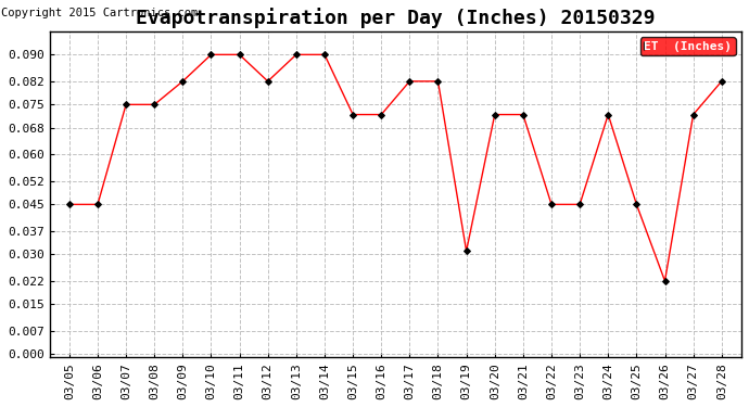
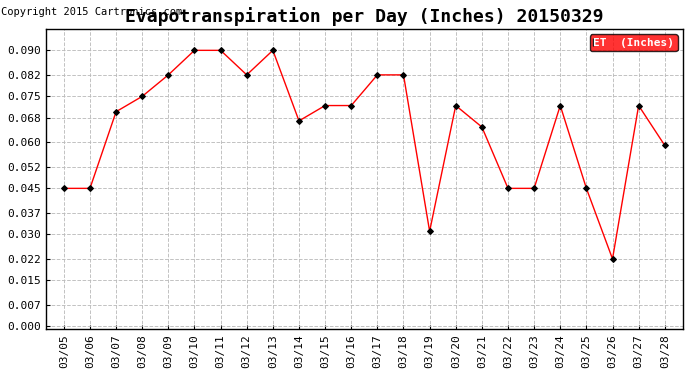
03/07: 0.075 -> 0.070
03/14: 0.090 -> 0.067
03/21: 0.072 -> 0.065
03/28: 0.082 -> 0.059
